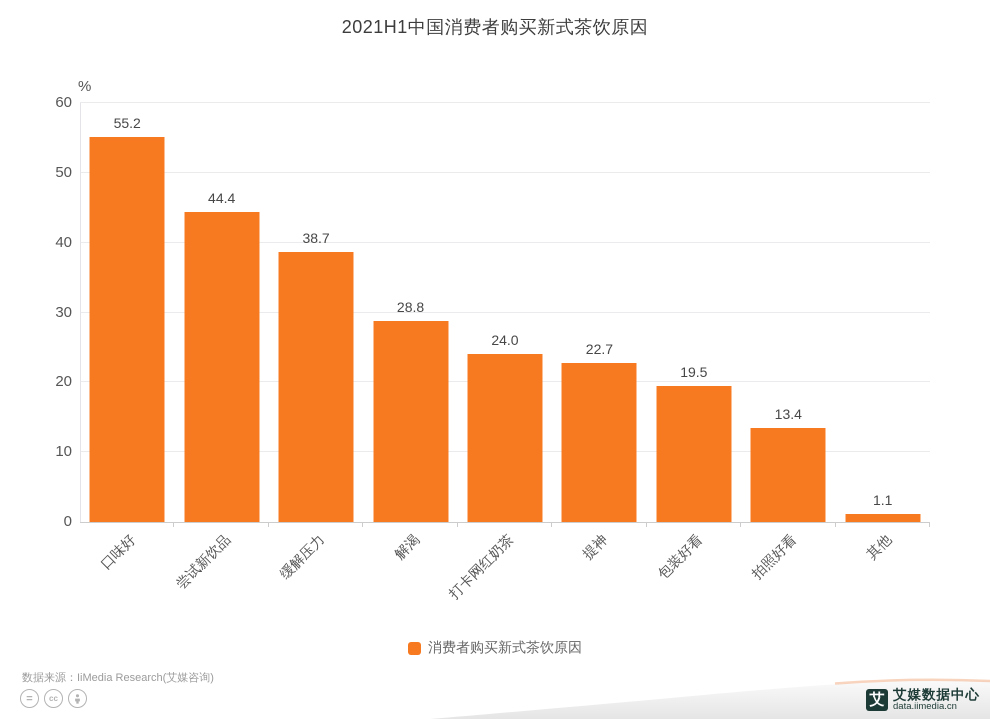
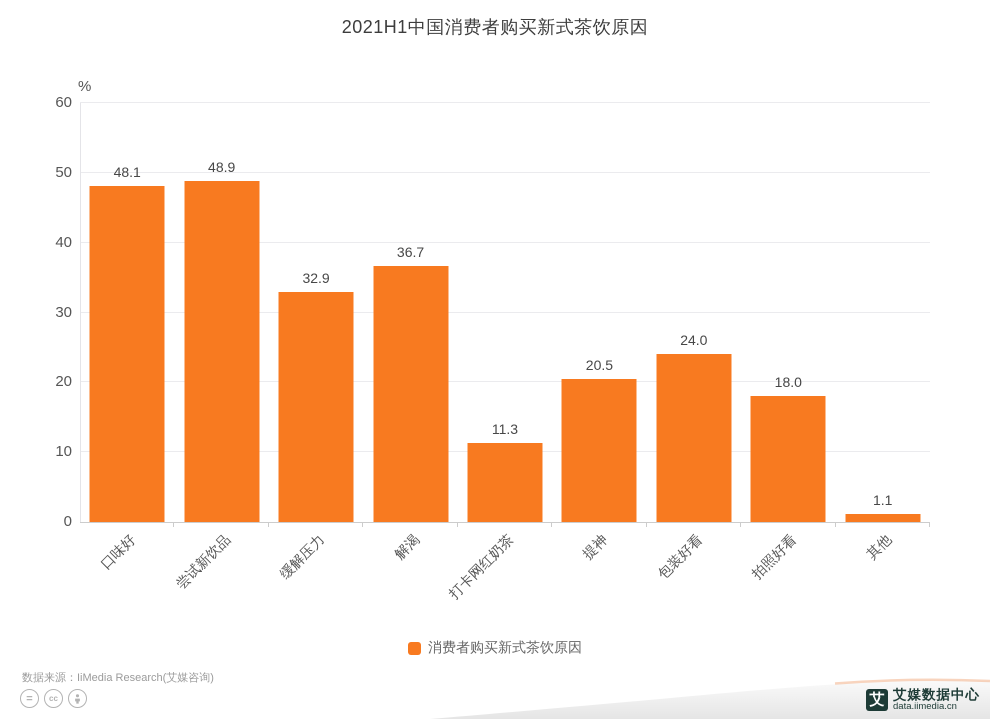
口味好: 55.2 -> 48.1
尝试新饮品: 44.4 -> 48.9
缓解压力: 38.7 -> 32.9
解渴: 28.8 -> 36.7
打卡网红奶茶: 24.0 -> 11.3
提神: 22.7 -> 20.5
包装好看: 19.5 -> 24.0
拍照好看: 13.4 -> 18.0
